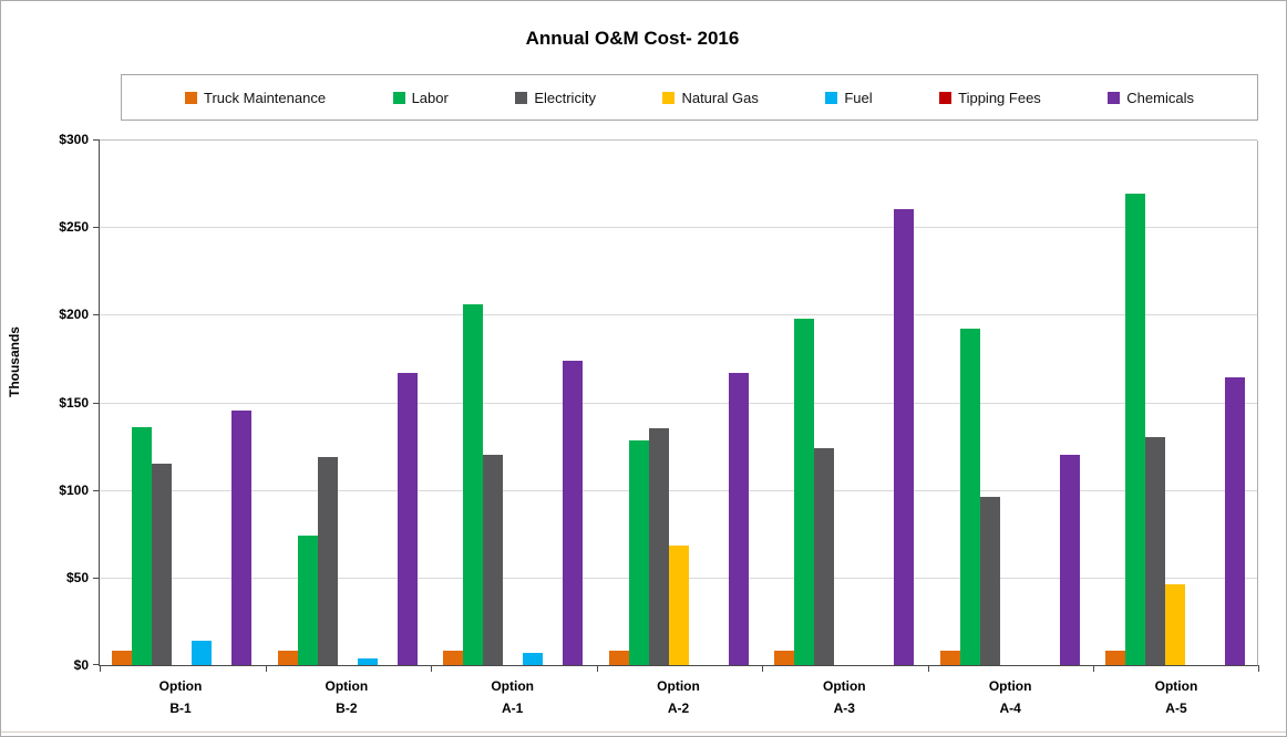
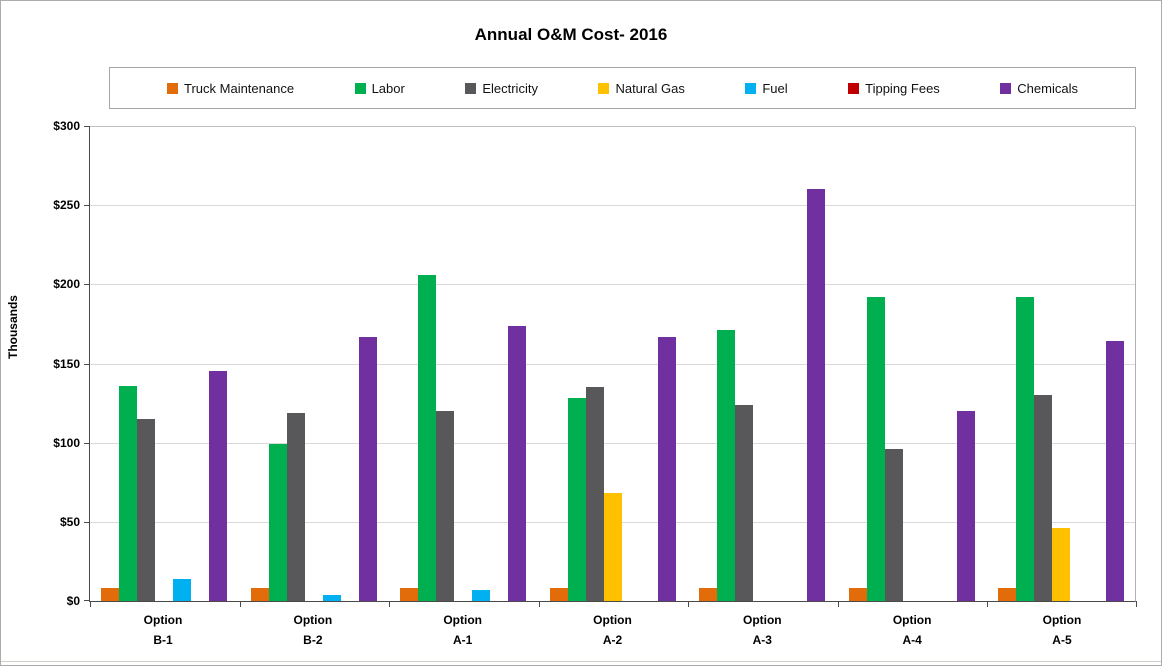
Labor/Option B-2: $74 -> $99
Labor/Option A-3: $198 -> $171
Labor/Option A-5: $269 -> $192
